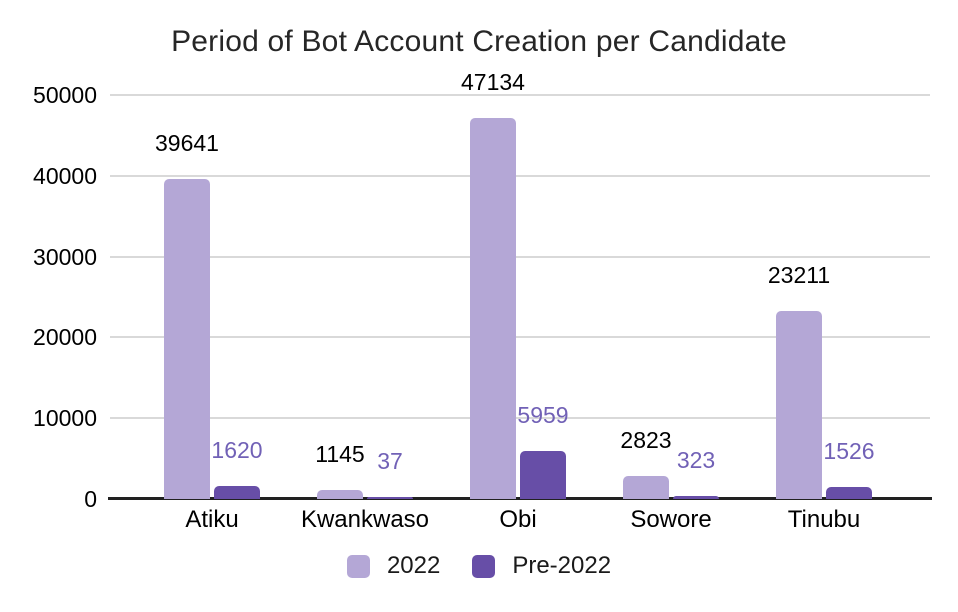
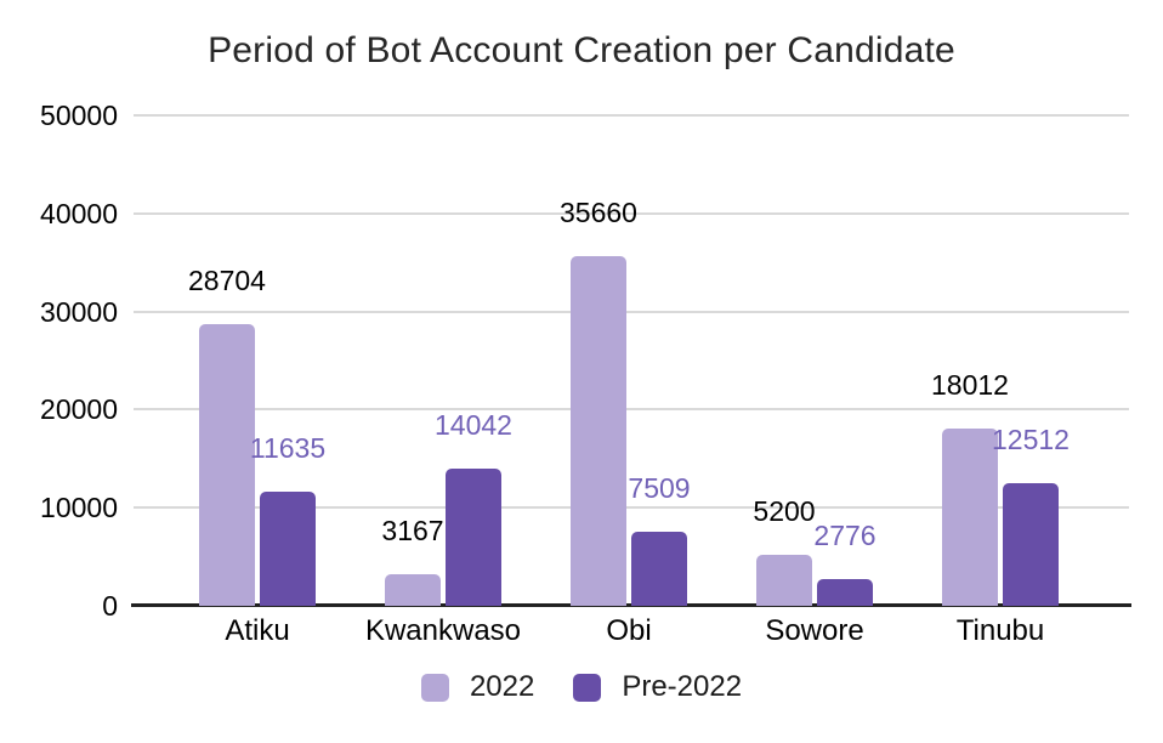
2022/Atiku: 39641 -> 28704
Pre-2022/Atiku: 1620 -> 11635
2022/Kwankwaso: 1145 -> 3167
Pre-2022/Kwankwaso: 37 -> 14042
2022/Obi: 47134 -> 35660
Pre-2022/Obi: 5959 -> 7509
2022/Sowore: 2823 -> 5200
Pre-2022/Sowore: 323 -> 2776
2022/Tinubu: 23211 -> 18012
Pre-2022/Tinubu: 1526 -> 12512
